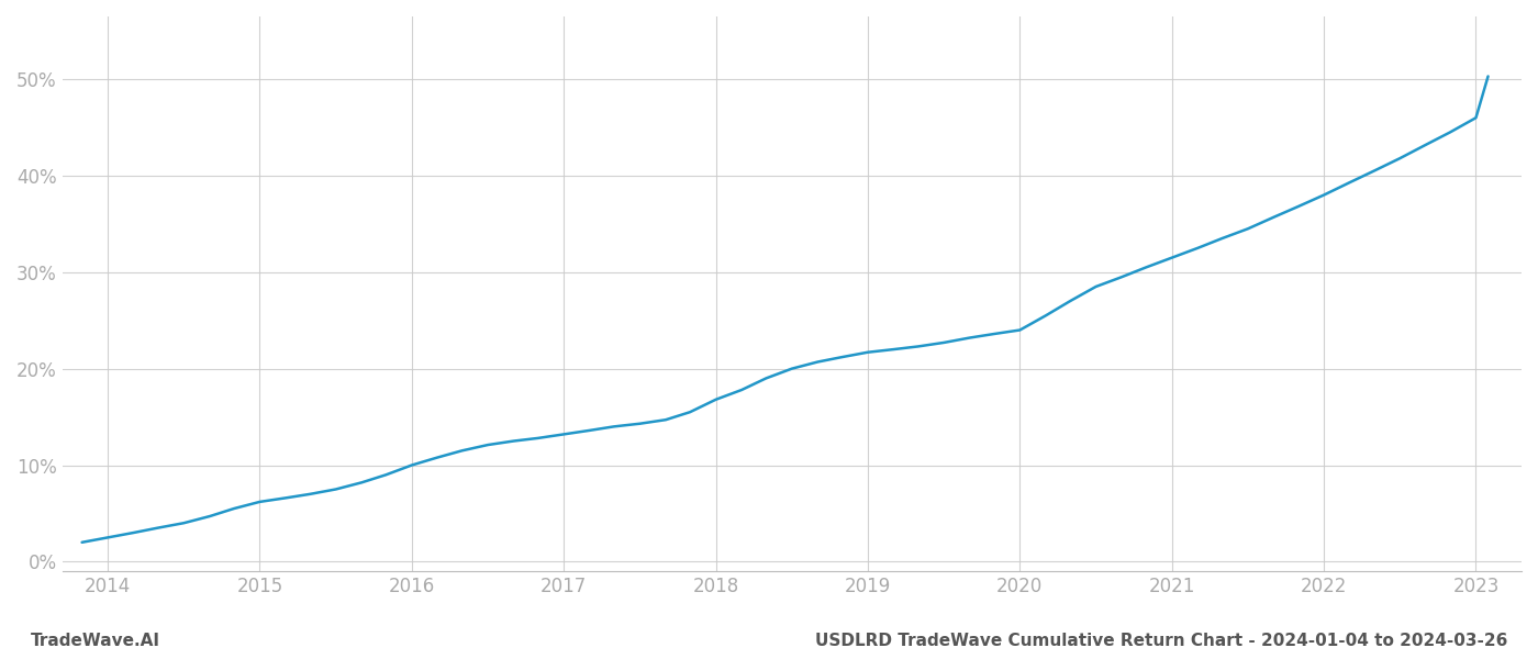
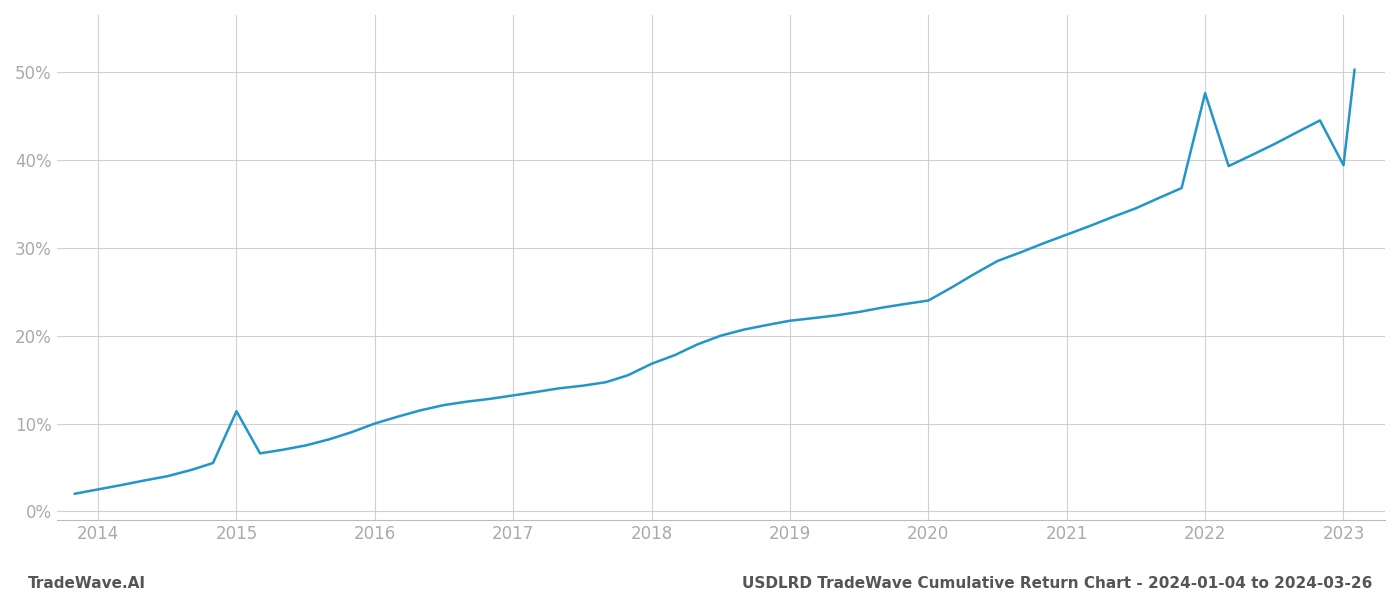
2015: 6.2% -> 11.4%
2022: 38.0% -> 47.6%
2023: 46.0% -> 39.4%
